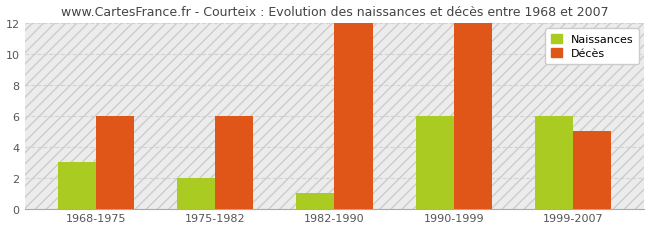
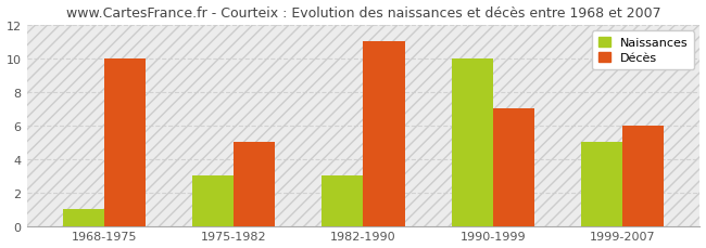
Naissances/1968-1975: 3 -> 1
Décès/1968-1975: 6 -> 10
Naissances/1975-1982: 2 -> 3
Décès/1975-1982: 6 -> 5
Naissances/1982-1990: 1 -> 3
Décès/1982-1990: 12 -> 11
Naissances/1990-1999: 6 -> 10
Décès/1990-1999: 12 -> 7
Naissances/1999-2007: 6 -> 5
Décès/1999-2007: 5 -> 6
